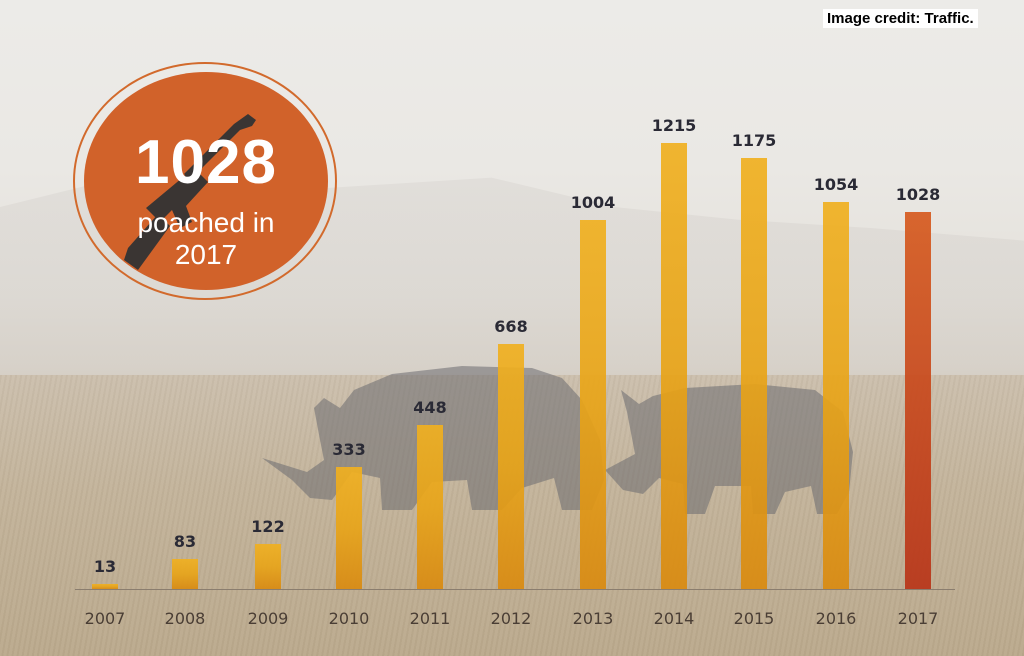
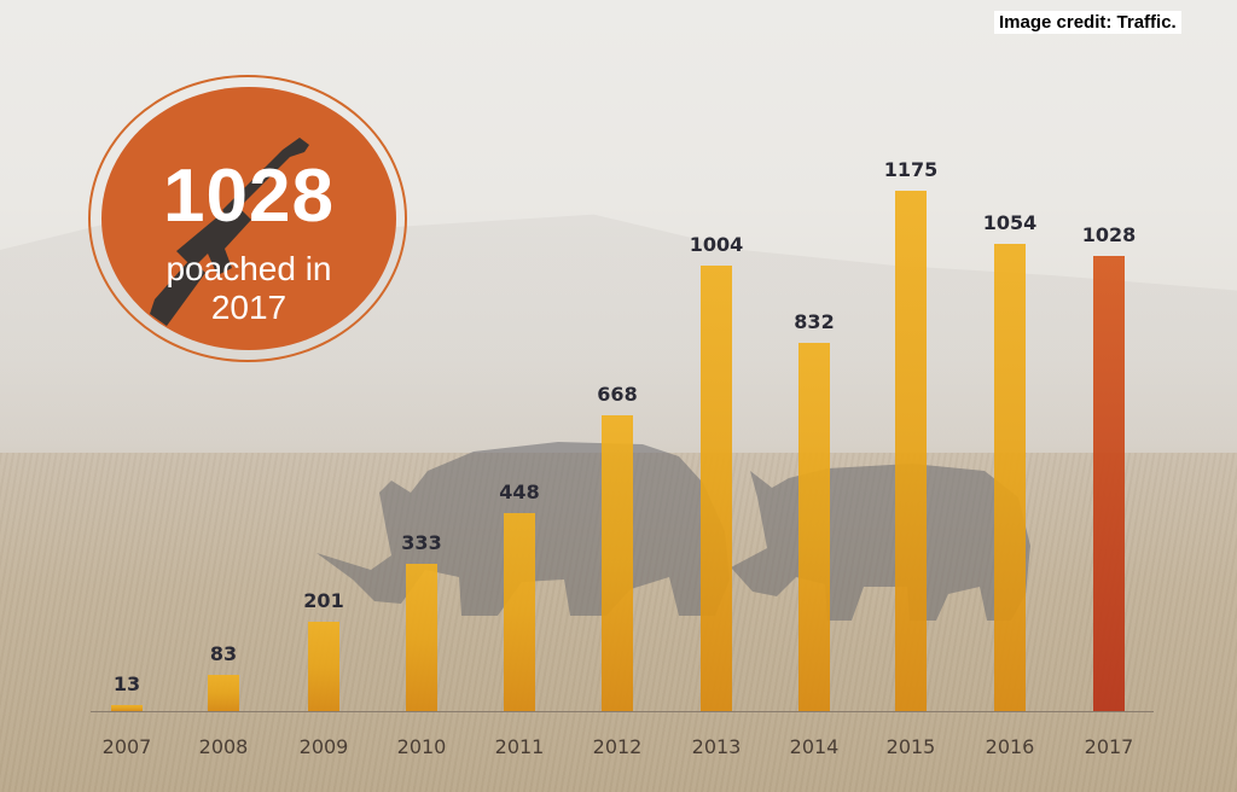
2009: 122 -> 201
2014: 1215 -> 832
